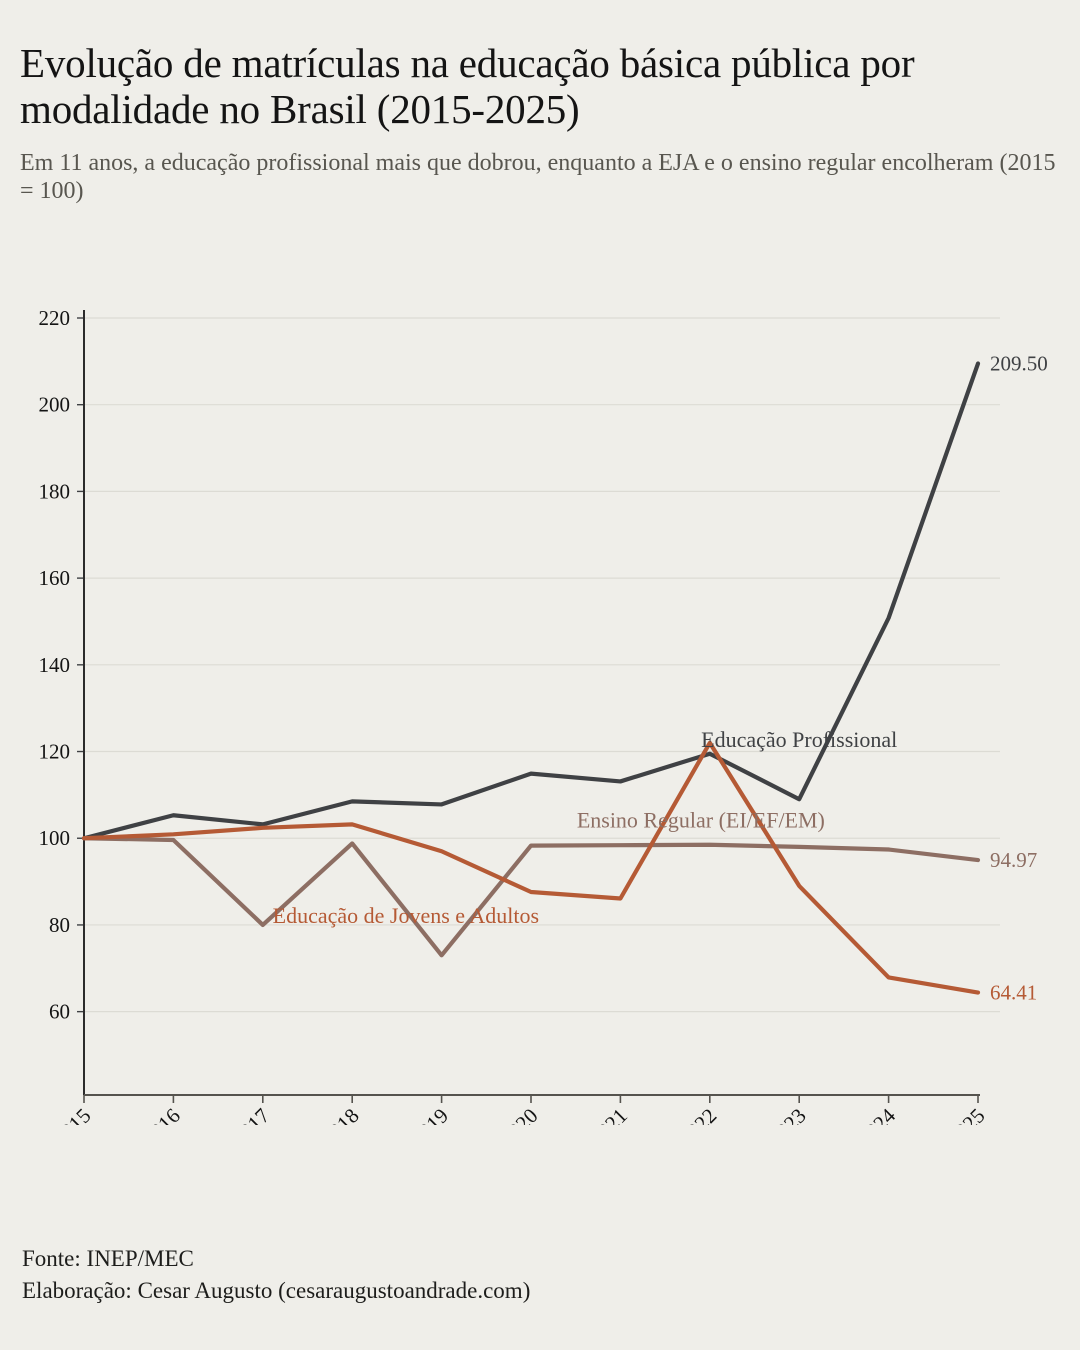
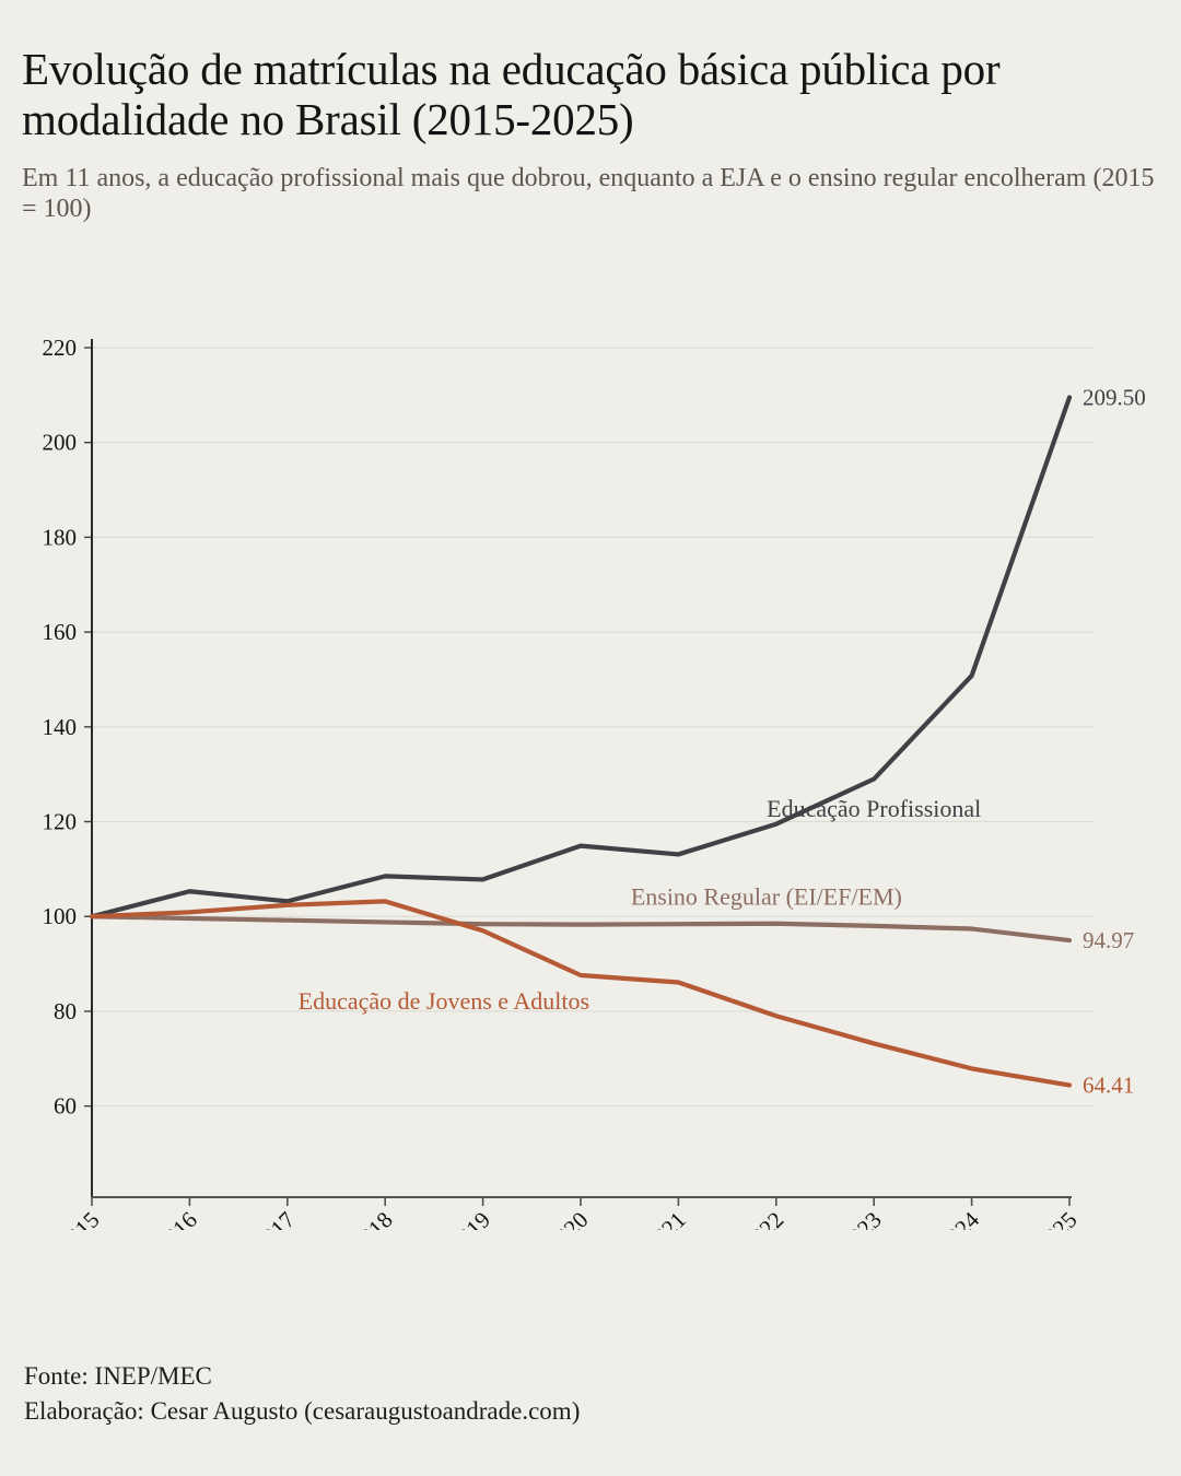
Ensino Regular (EI/EF/EM)/2017: 80 -> 99
Ensino Regular (EI/EF/EM)/2019: 73 -> 98
Educação de Jovens e Adultos/2022: 122 -> 79
Educação Profissional/2023: 109 -> 129
Educação de Jovens e Adultos/2023: 89 -> 73
